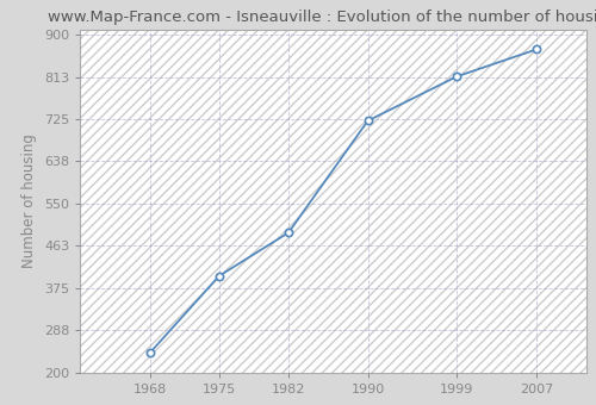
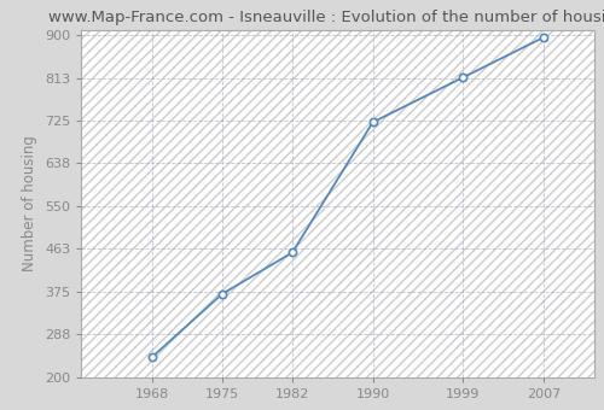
1975: 400 -> 370
1982: 490 -> 455
2007: 870 -> 896
